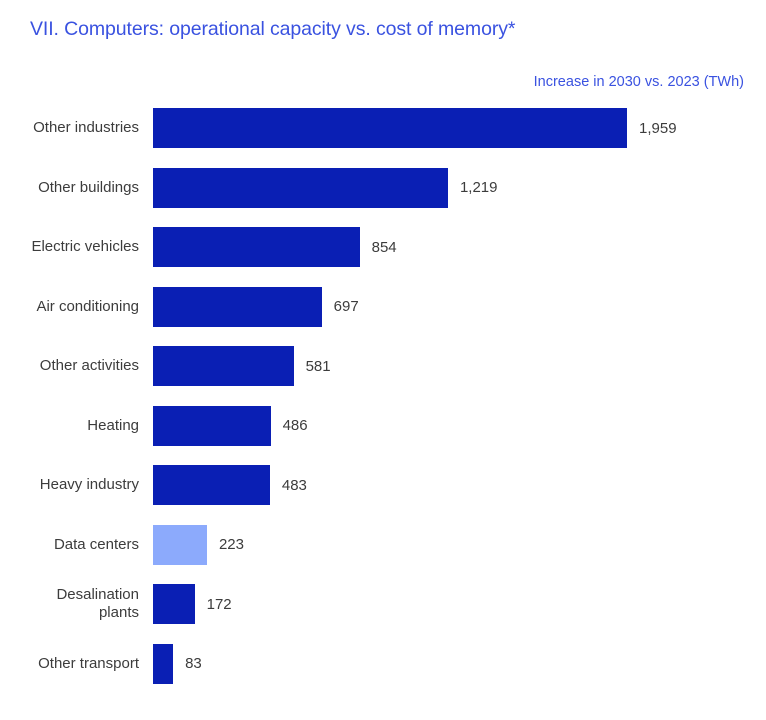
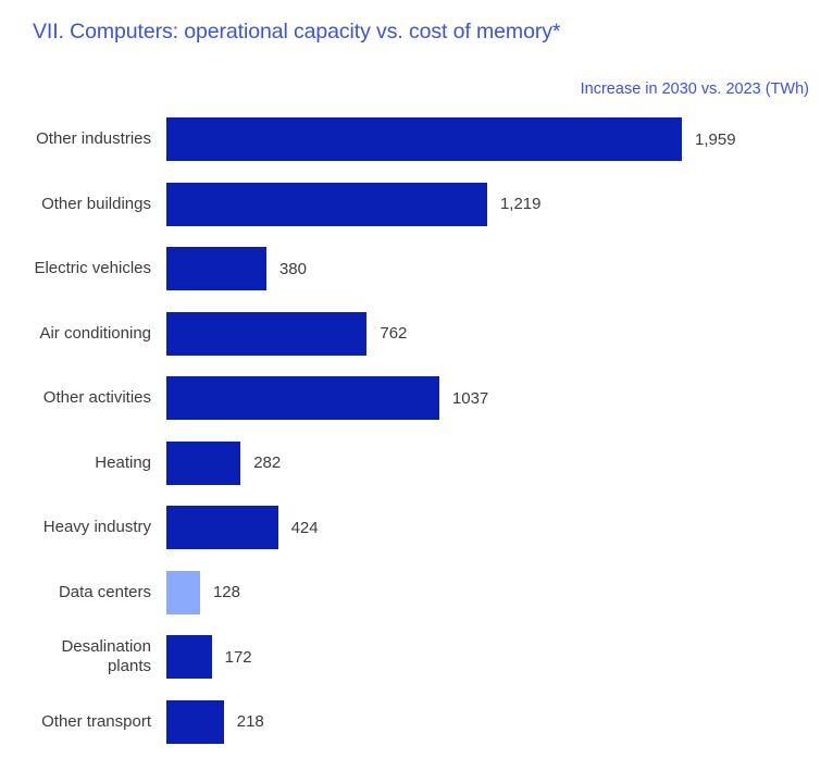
Electric vehicles: 854 -> 380
Air conditioning: 697 -> 762
Other activities: 581 -> 1037
Heating: 486 -> 282
Heavy industry: 483 -> 424
Data centers: 223 -> 128
Other transport: 83 -> 218
